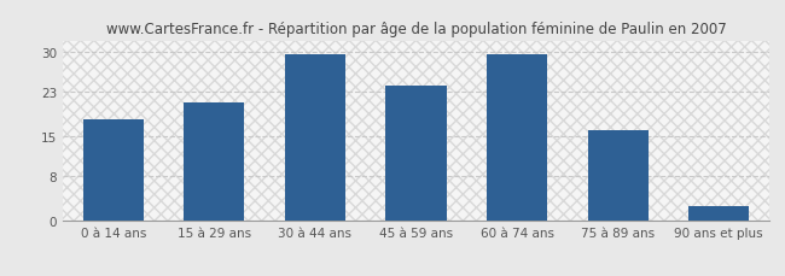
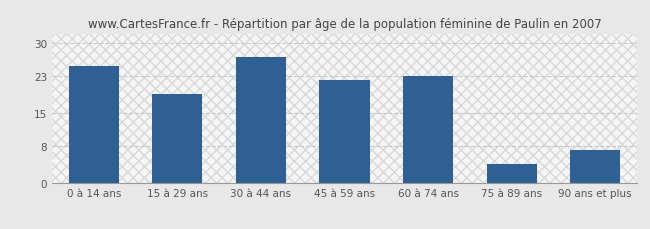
0 à 14 ans: 18.0 -> 25.0
15 à 29 ans: 21.0 -> 19.0
30 à 44 ans: 29.5 -> 27.0
45 à 59 ans: 24.0 -> 22.0
60 à 74 ans: 29.5 -> 23.0
75 à 89 ans: 16.0 -> 4.0
90 ans et plus: 2.5 -> 7.0
